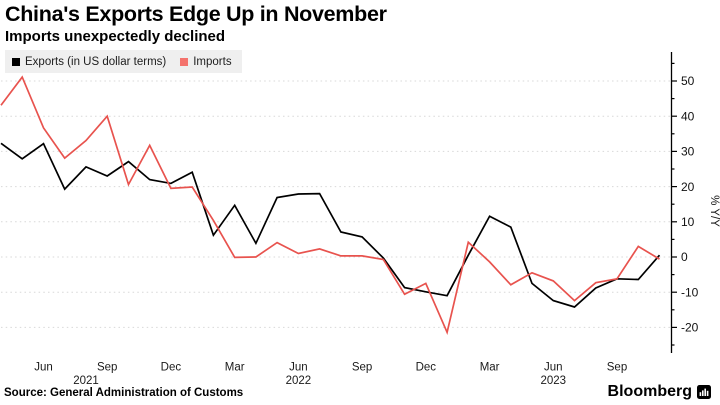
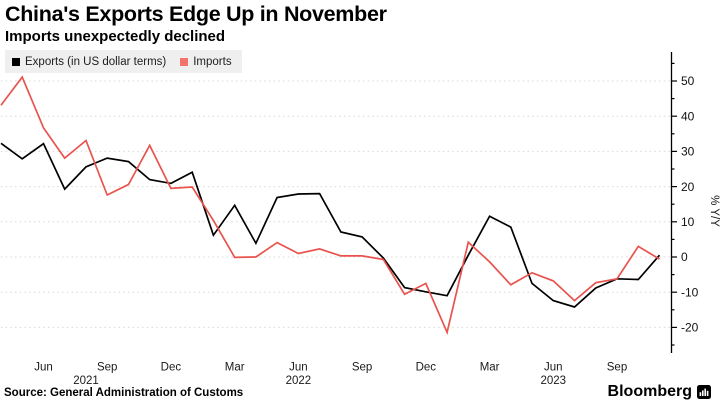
Exports (in US dollar terms)/Sep 2021: 23 -> 28
Imports/Sep 2021: 40 -> 18
